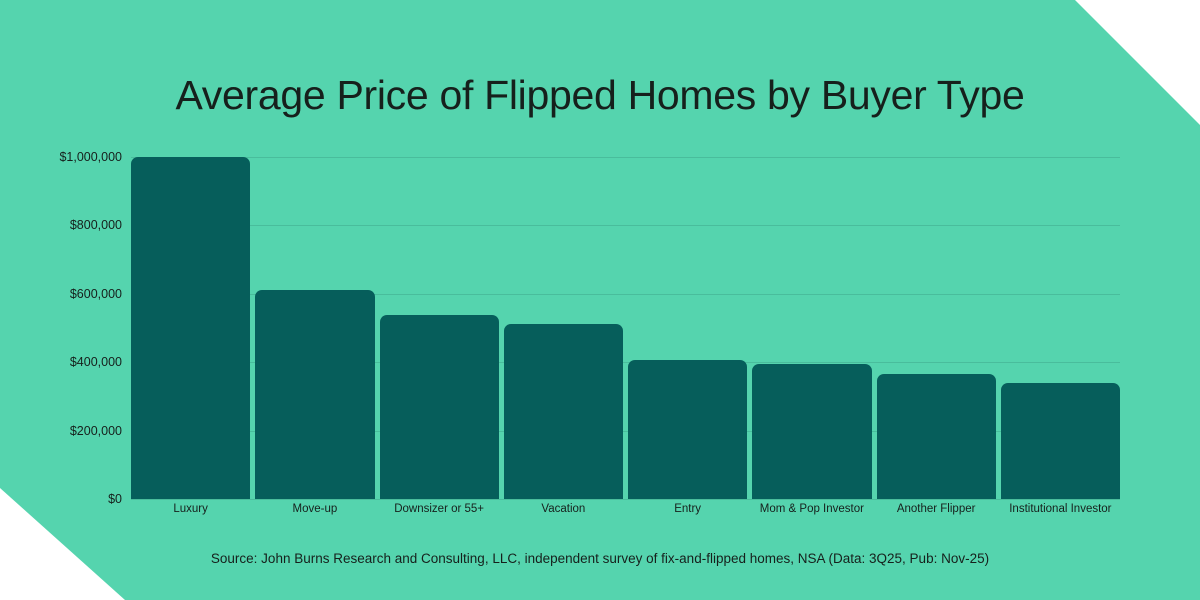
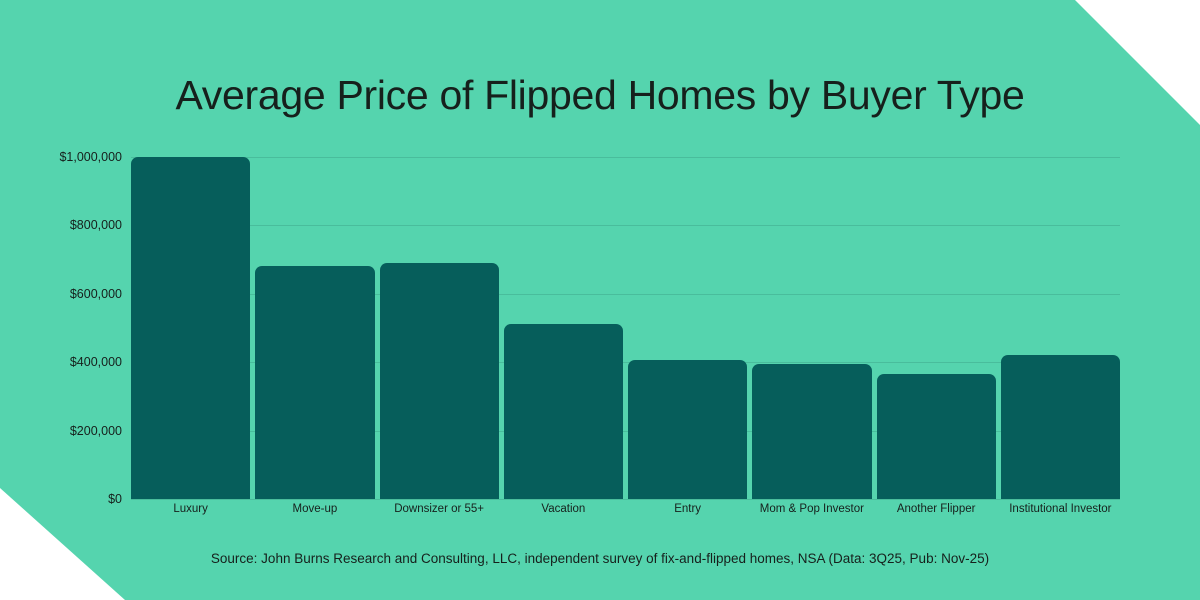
Move-up: $610000 -> $680000
Downsizer or 55+: $540000 -> $690000
Institutional Investor: $340000 -> $420000
